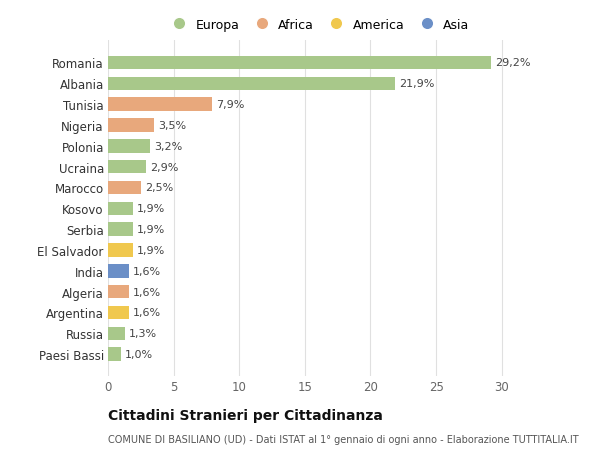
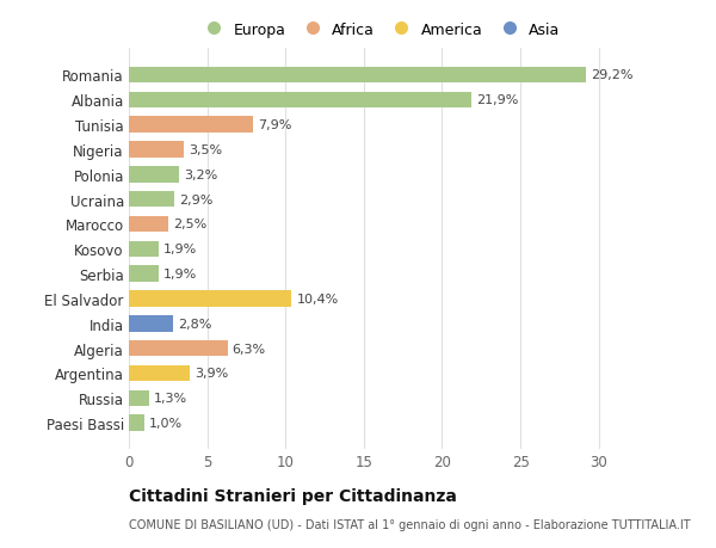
El Salvador: 1,9% -> 10,4%
India: 1,6% -> 2,8%
Algeria: 1,6% -> 6,3%
Argentina: 1,6% -> 3,9%
